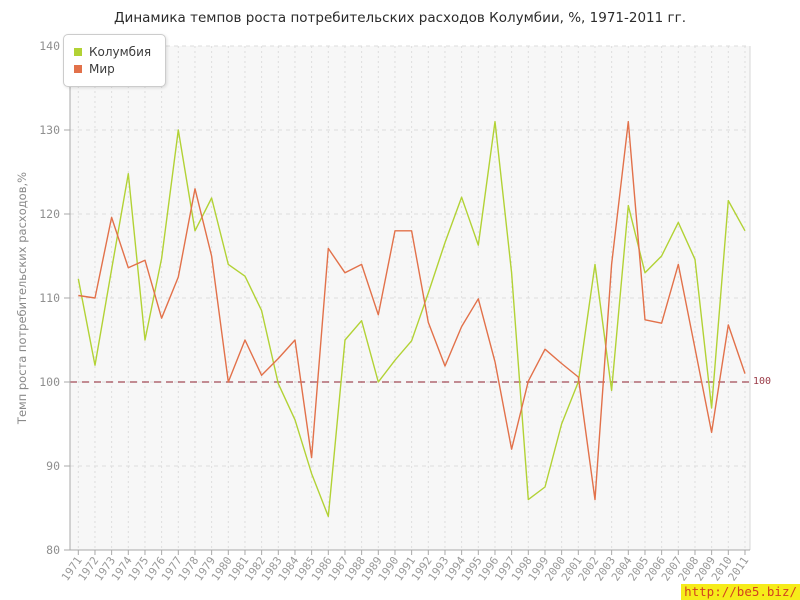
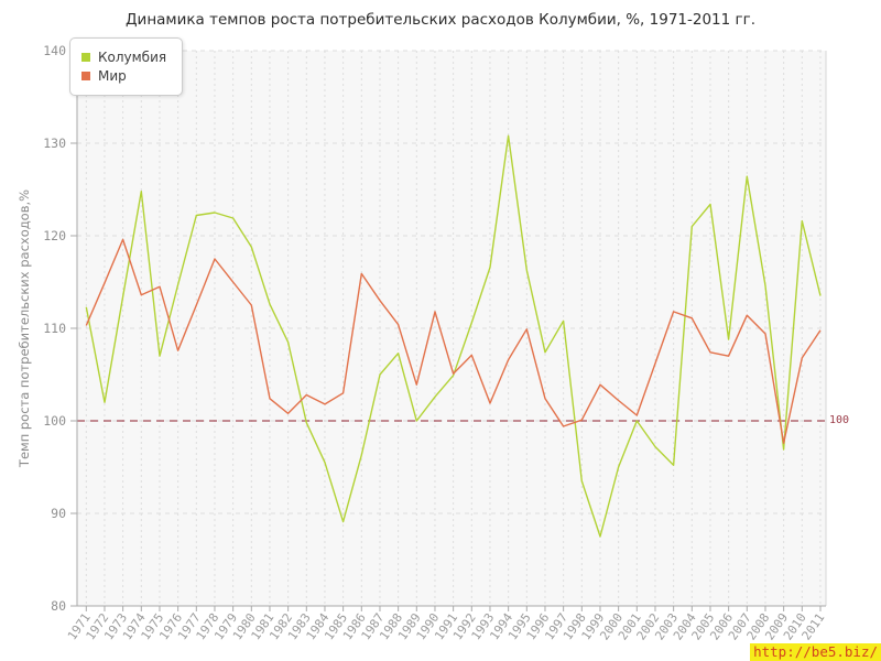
Мир/1972: 110 -> 115
Колумбия/1975: 105 -> 107
Колумбия/1977: 130 -> 122
Колумбия/1978: 118 -> 122
Мир/1978: 123 -> 118
Колумбия/1980: 114 -> 119
Мир/1980: 100 -> 112
Мир/1981: 105 -> 102
Мир/1984: 105 -> 102
Мир/1985: 91 -> 103
Колумбия/1986: 84 -> 96
Мир/1988: 114 -> 110
Мир/1989: 108 -> 104
Мир/1990: 118 -> 112
Мир/1991: 118 -> 105
Колумбия/1994: 122 -> 131
Колумбия/1996: 131 -> 107
Колумбия/1997: 113 -> 111
Мир/1997: 92 -> 99
Колумбия/1998: 86 -> 94
Колумбия/2002: 114 -> 97
Мир/2002: 86 -> 106
Колумбия/2003: 99 -> 95
Мир/2003: 114 -> 112
Мир/2004: 131 -> 111
Колумбия/2005: 113 -> 123
Колумбия/2006: 115 -> 109
Колумбия/2007: 119 -> 126
Мир/2007: 114 -> 111
Мир/2008: 104 -> 109
Мир/2009: 94 -> 98
Колумбия/2011: 118 -> 114
Мир/2011: 101 -> 110
